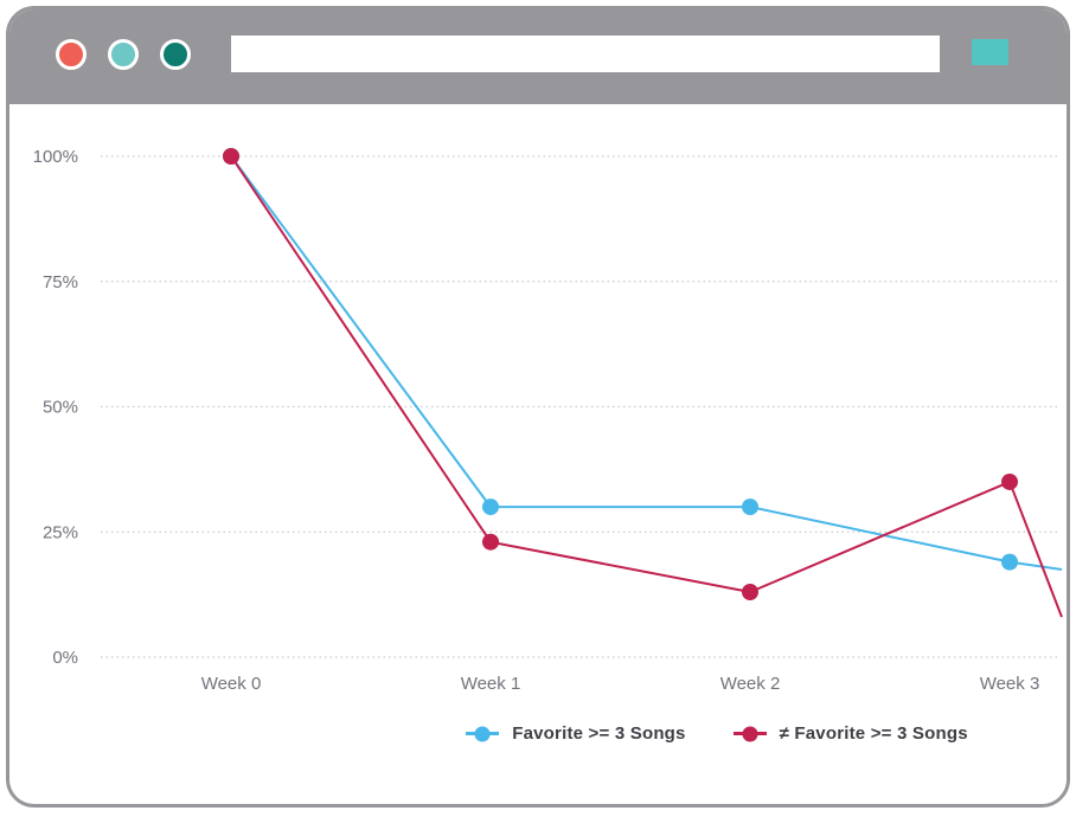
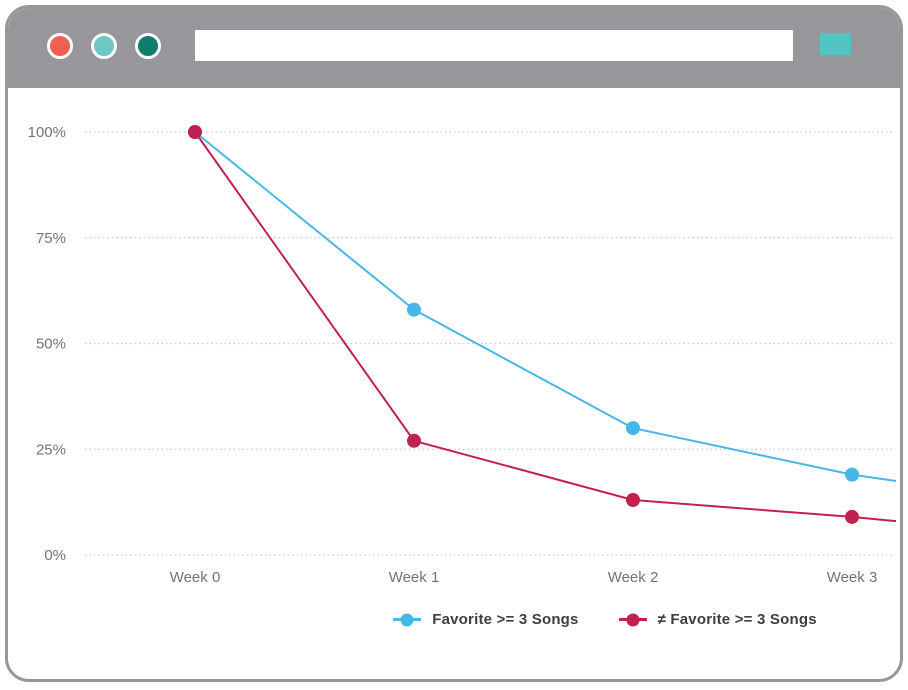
Favorite >= 3 Songs/Week 1: 30% -> 58%
≠ Favorite >= 3 Songs/Week 1: 23% -> 27%
≠ Favorite >= 3 Songs/Week 3: 35% -> 9%
